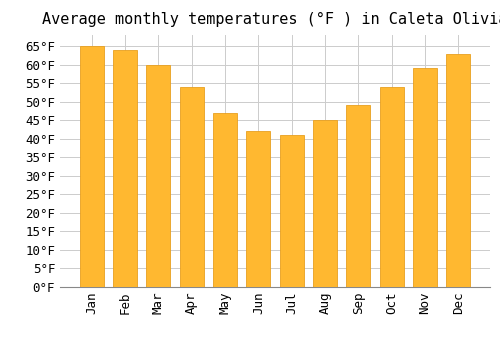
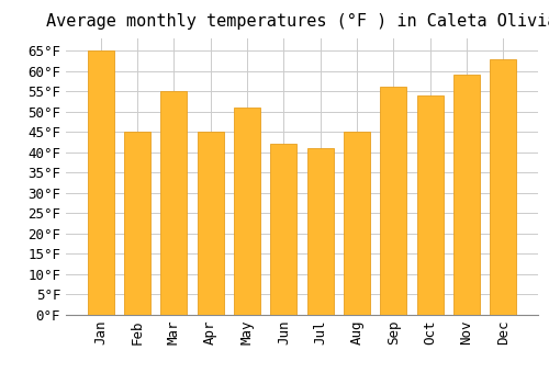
Feb: 64°F -> 45°F
Mar: 60°F -> 55°F
Apr: 54°F -> 45°F
May: 47°F -> 51°F
Sep: 49°F -> 56°F
